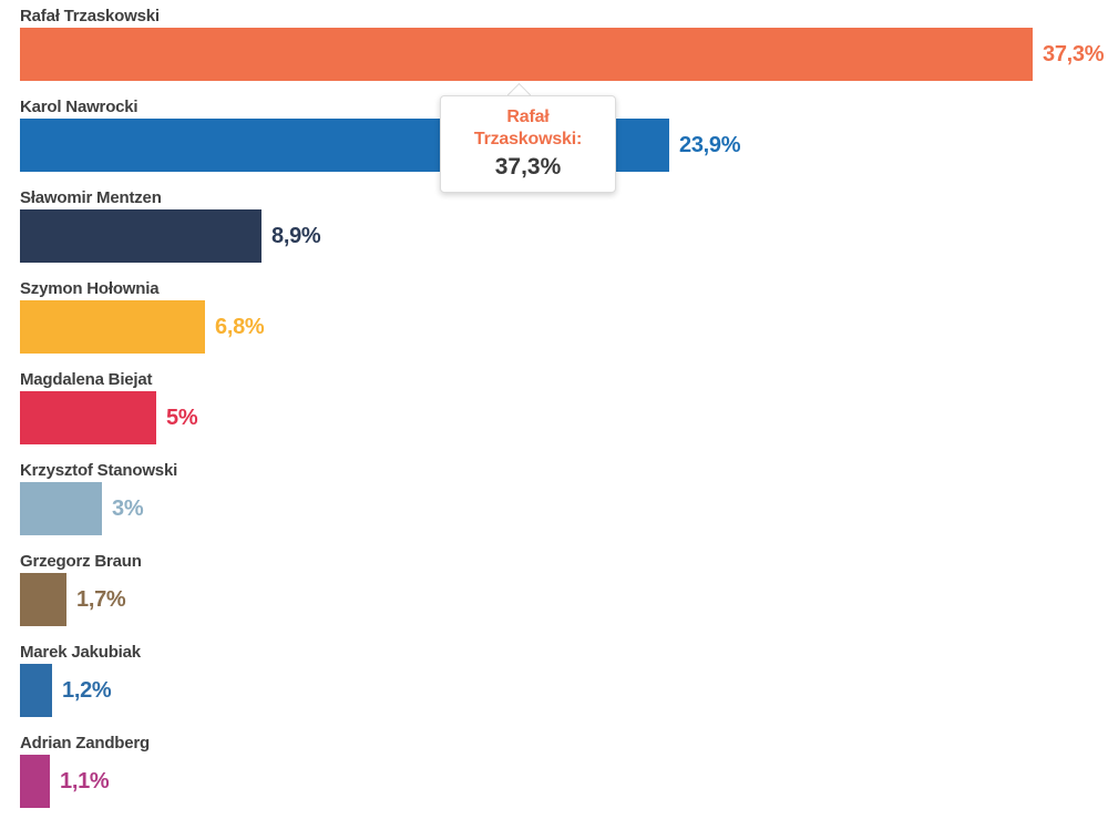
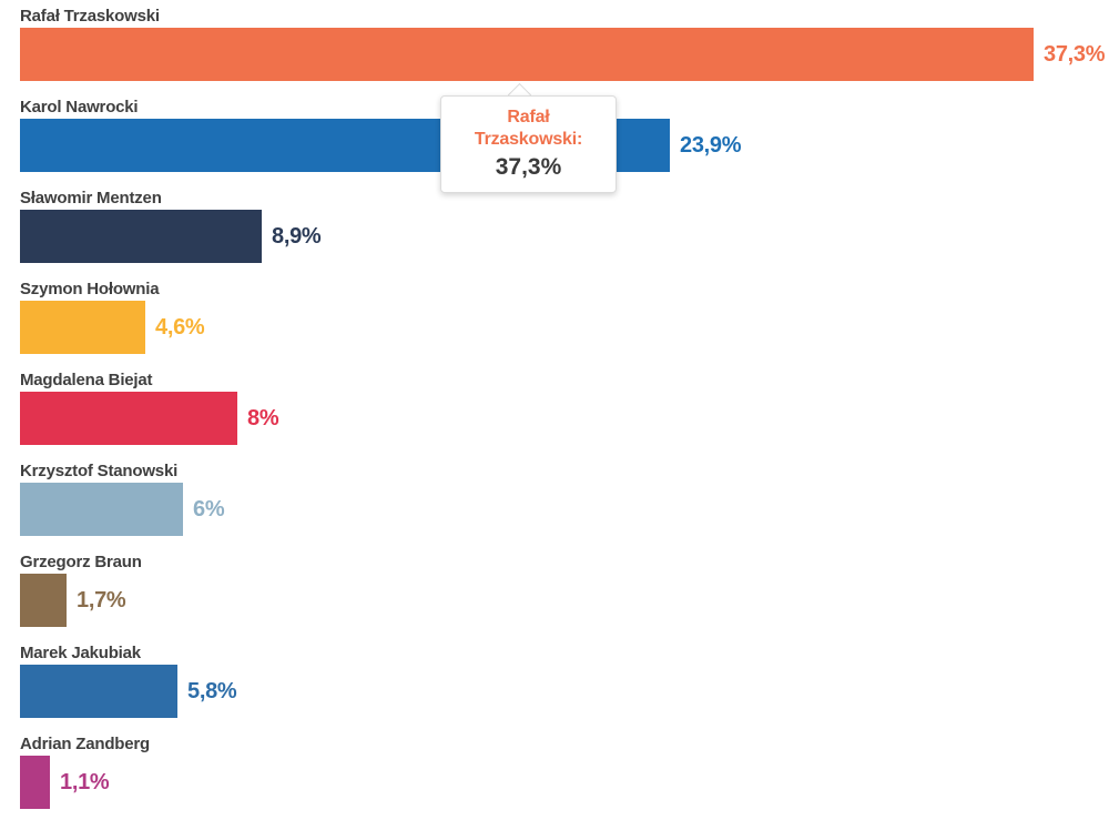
Szymon Hołownia: 6,8% -> 4,6%
Magdalena Biejat: 5% -> 8%
Krzysztof Stanowski: 3% -> 6%
Marek Jakubiak: 1,2% -> 5,8%
